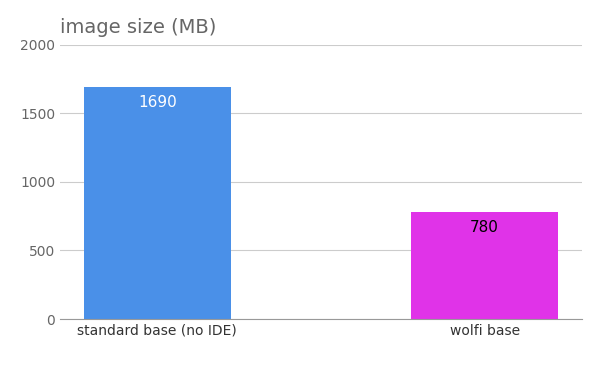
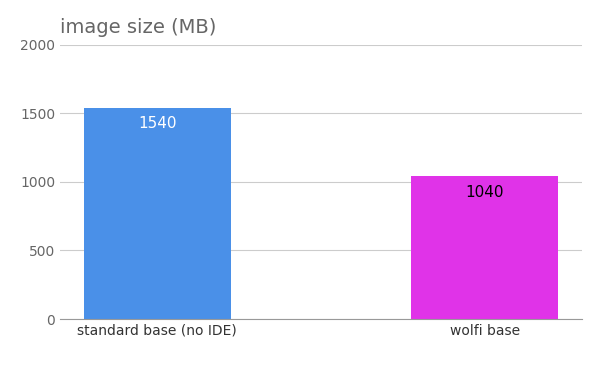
standard base (no IDE): 1690 -> 1540
wolfi base: 780 -> 1040
